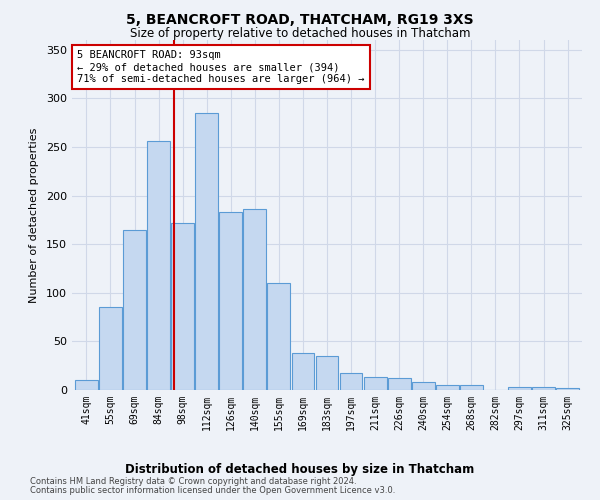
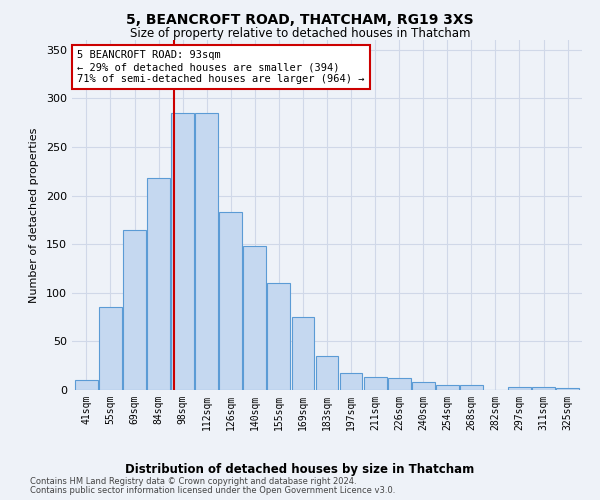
84sqm: 256 -> 218
98sqm: 172 -> 285
140sqm: 186 -> 148
169sqm: 38 -> 75
